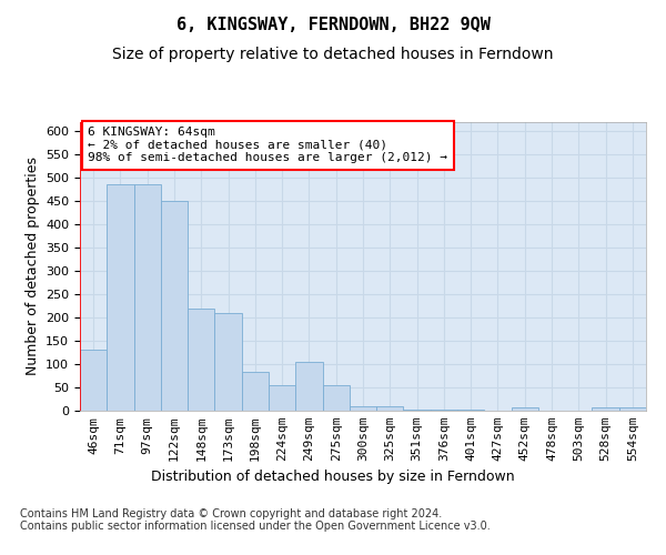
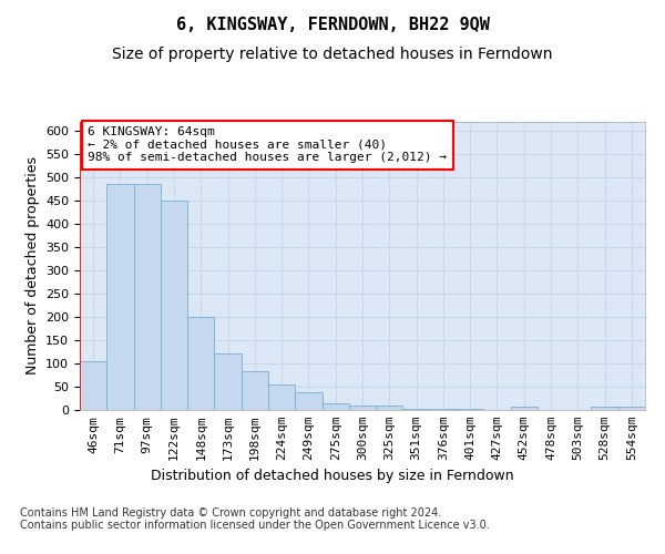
46sqm: 130 -> 105
148sqm: 220 -> 200
173sqm: 210 -> 122
249sqm: 105 -> 38
275sqm: 55 -> 15
